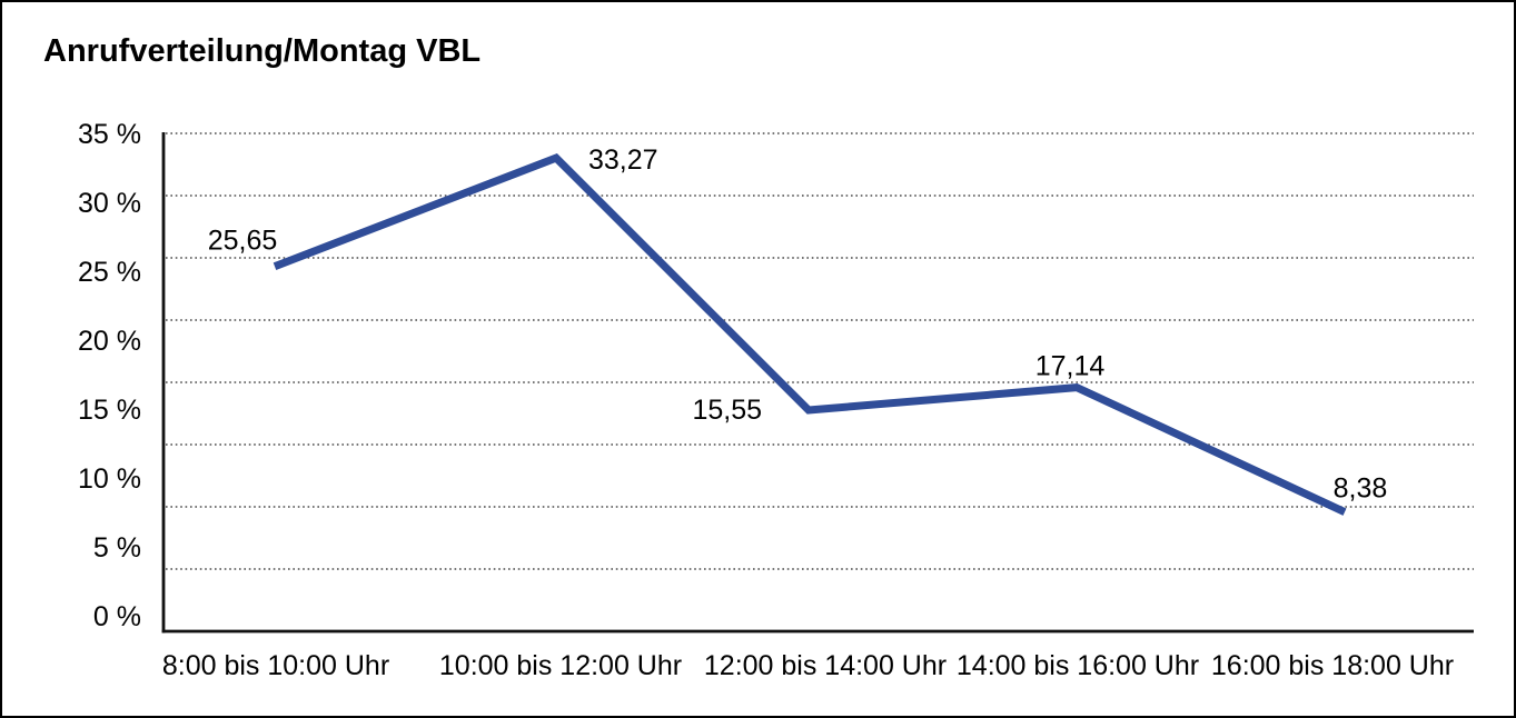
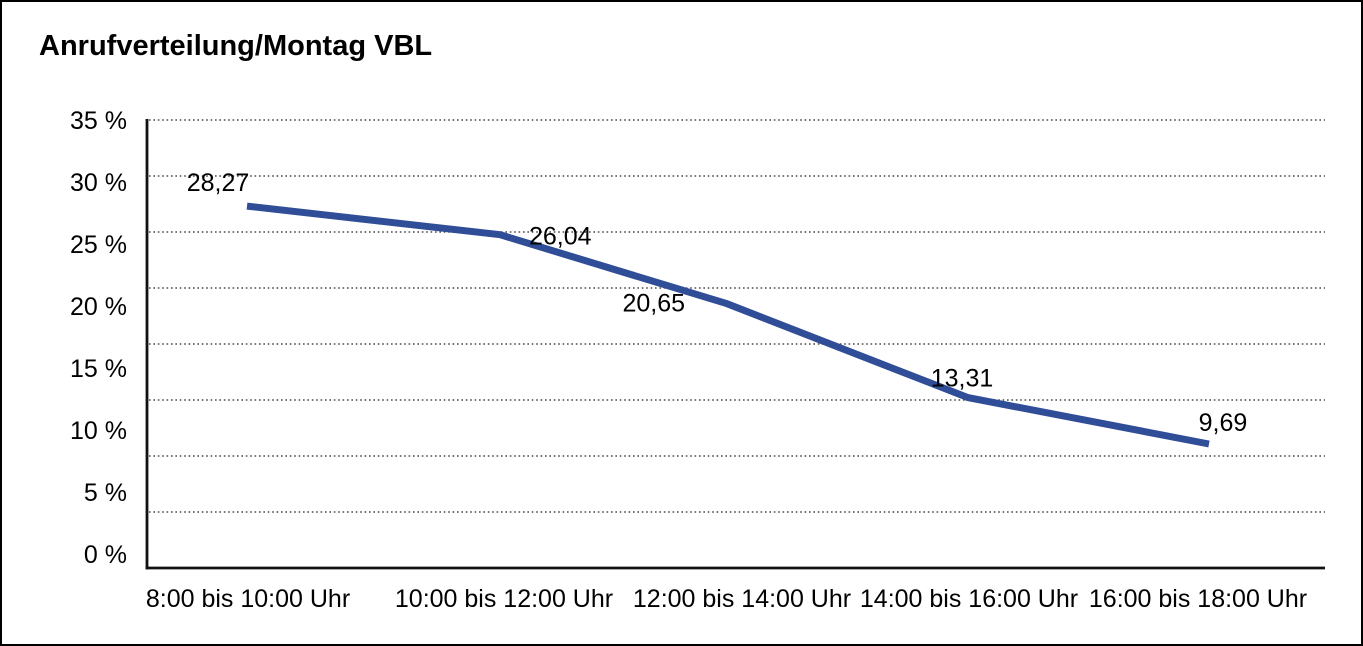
8:00 bis 10:00 Uhr: 25,65 -> 28,27
10:00 bis 12:00 Uhr: 33,27 -> 26,04
12:00 bis 14:00 Uhr: 15,55 -> 20,65
14:00 bis 16:00 Uhr: 17,14 -> 13,31
16:00 bis 18:00 Uhr: 8,38 -> 9,69
